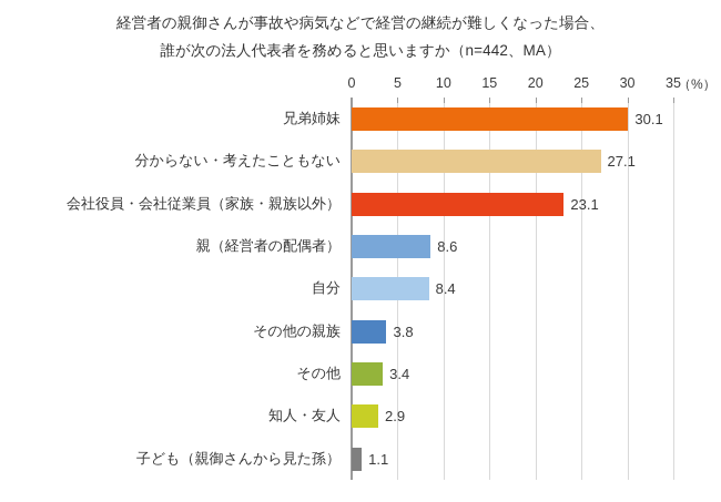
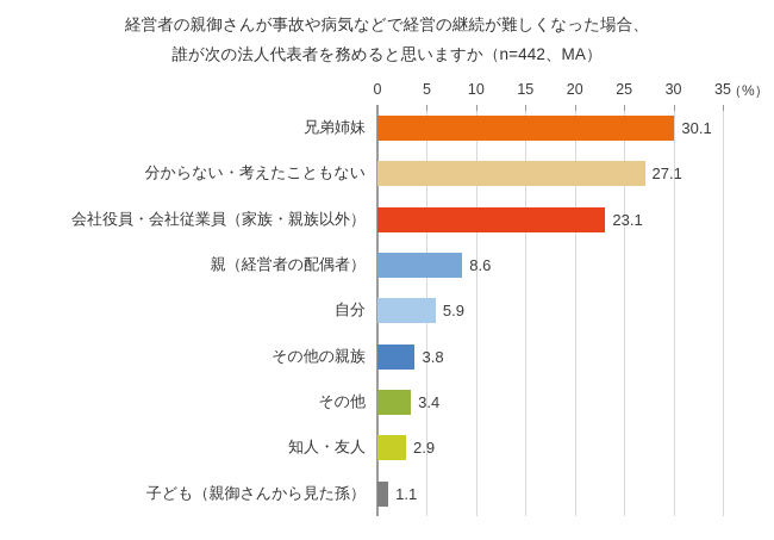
自分: 8.4 -> 5.9
